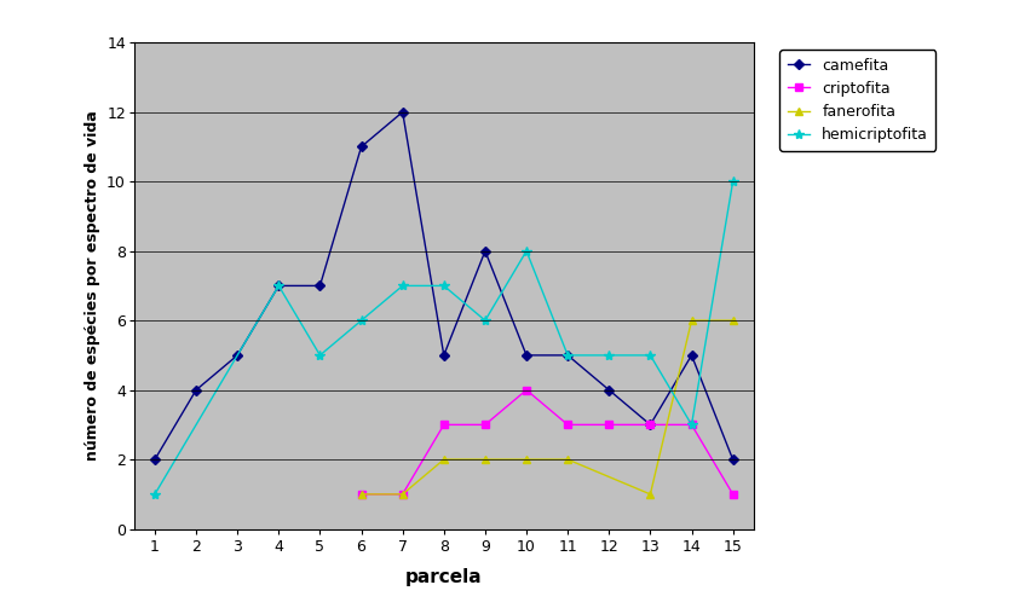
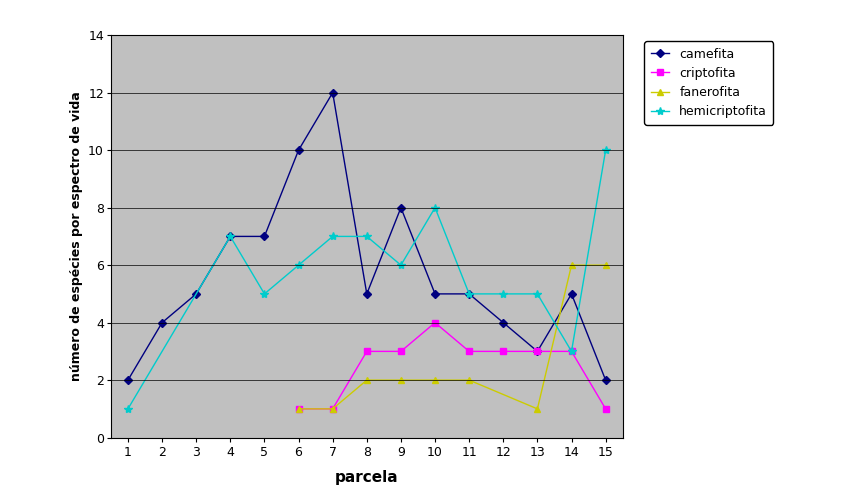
camefita/6: 11 -> 10
